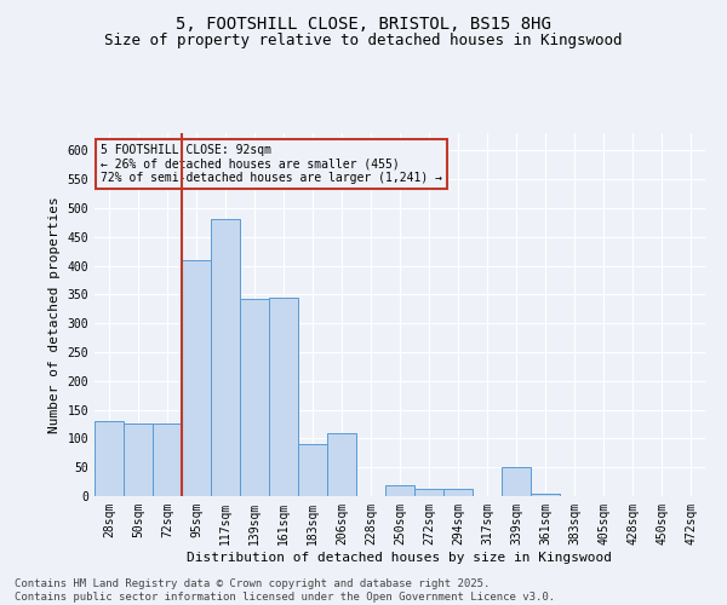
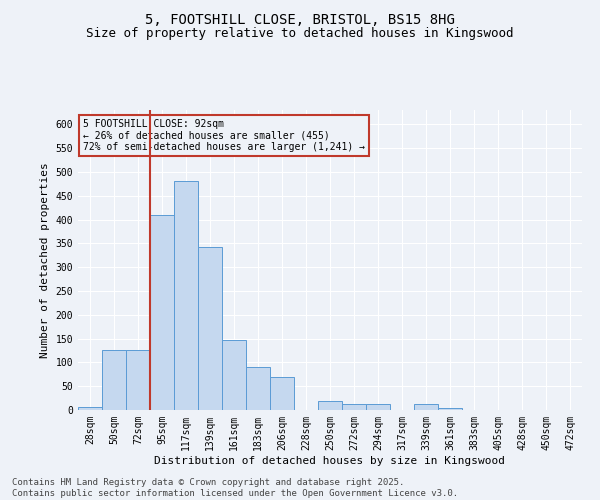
28sqm: 130 -> 7
161sqm: 345 -> 148
206sqm: 110 -> 70
339sqm: 50 -> 13
